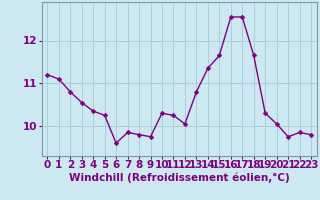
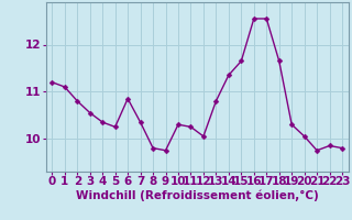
6: 9.60 -> 10.85
7: 9.85 -> 10.35
